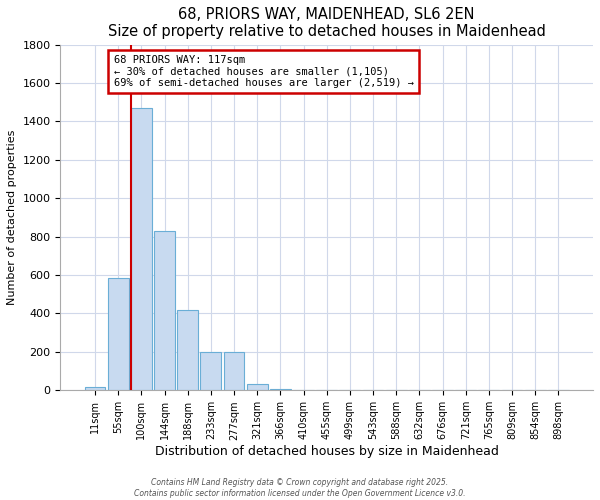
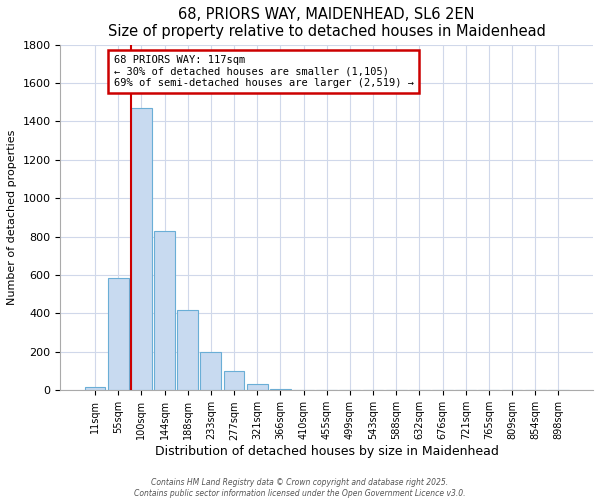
277sqm: 200 -> 100
